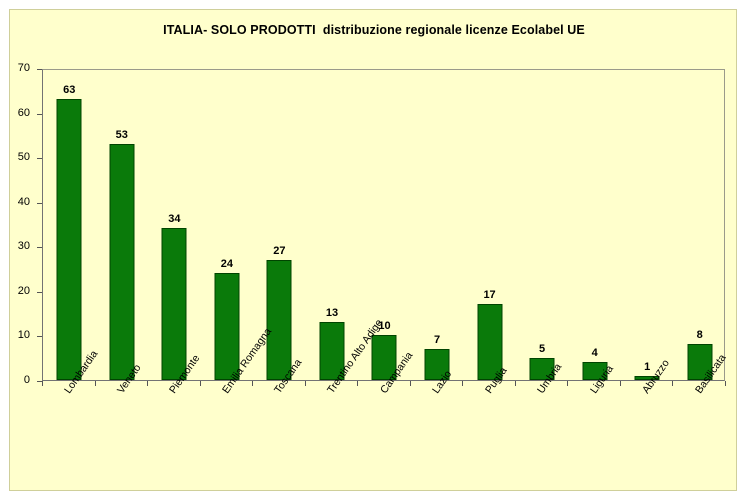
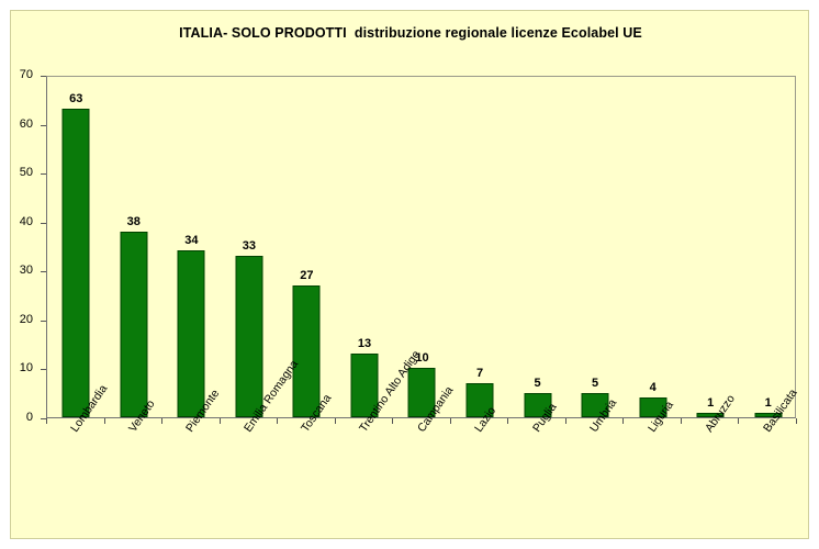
Veneto: 53 -> 38
Emilia Romagna: 24 -> 33
Puglia: 17 -> 5
Basilicata: 8 -> 1
